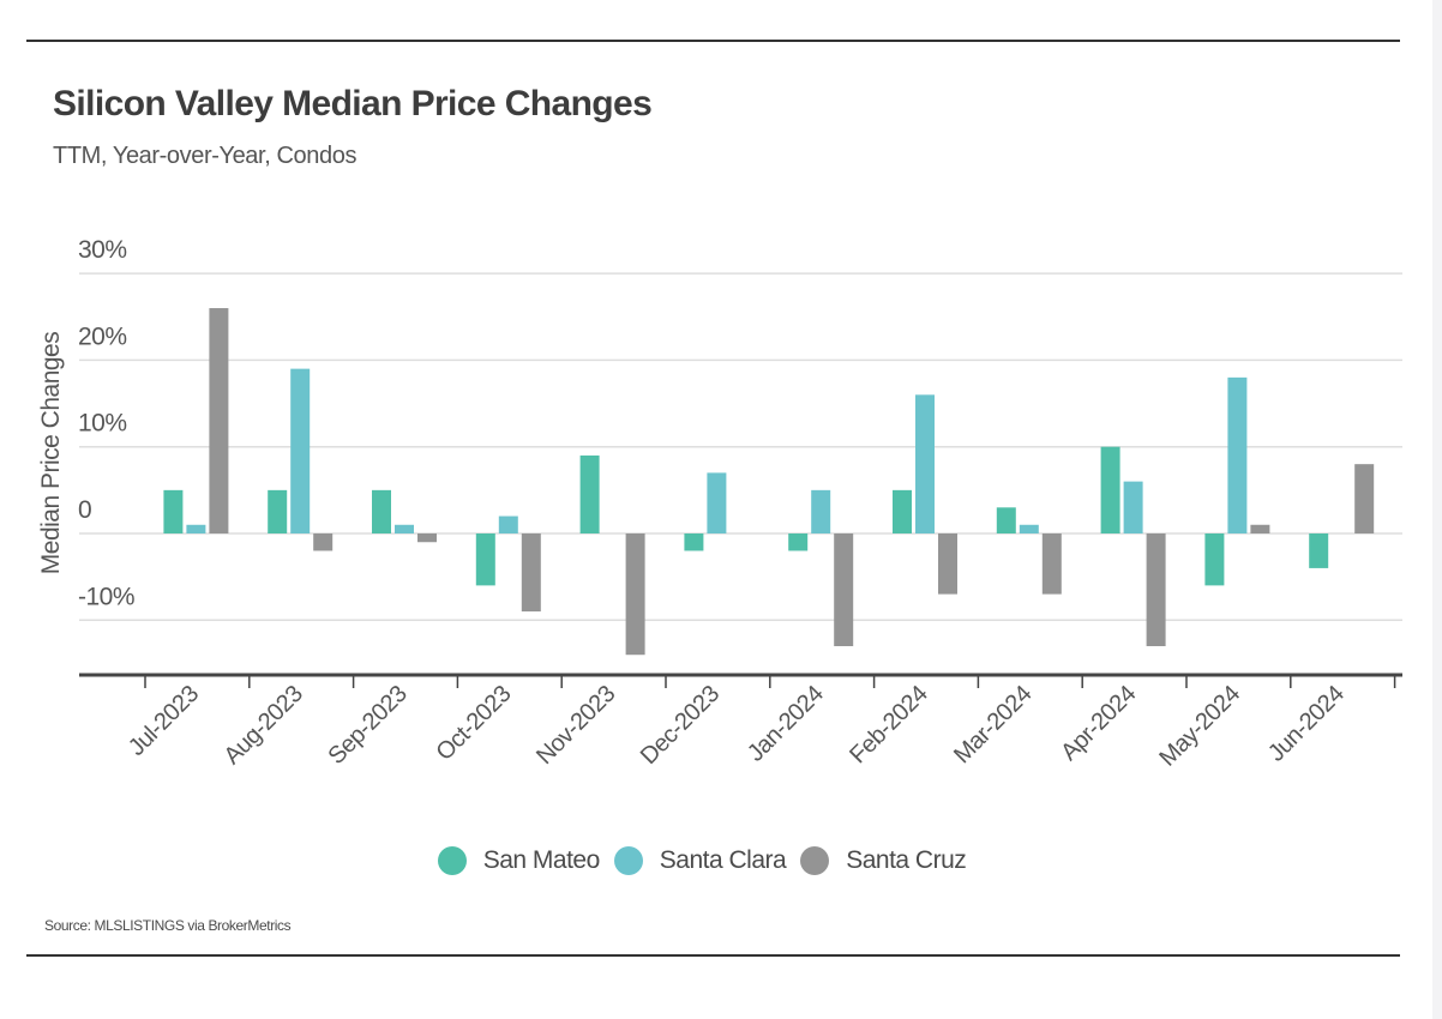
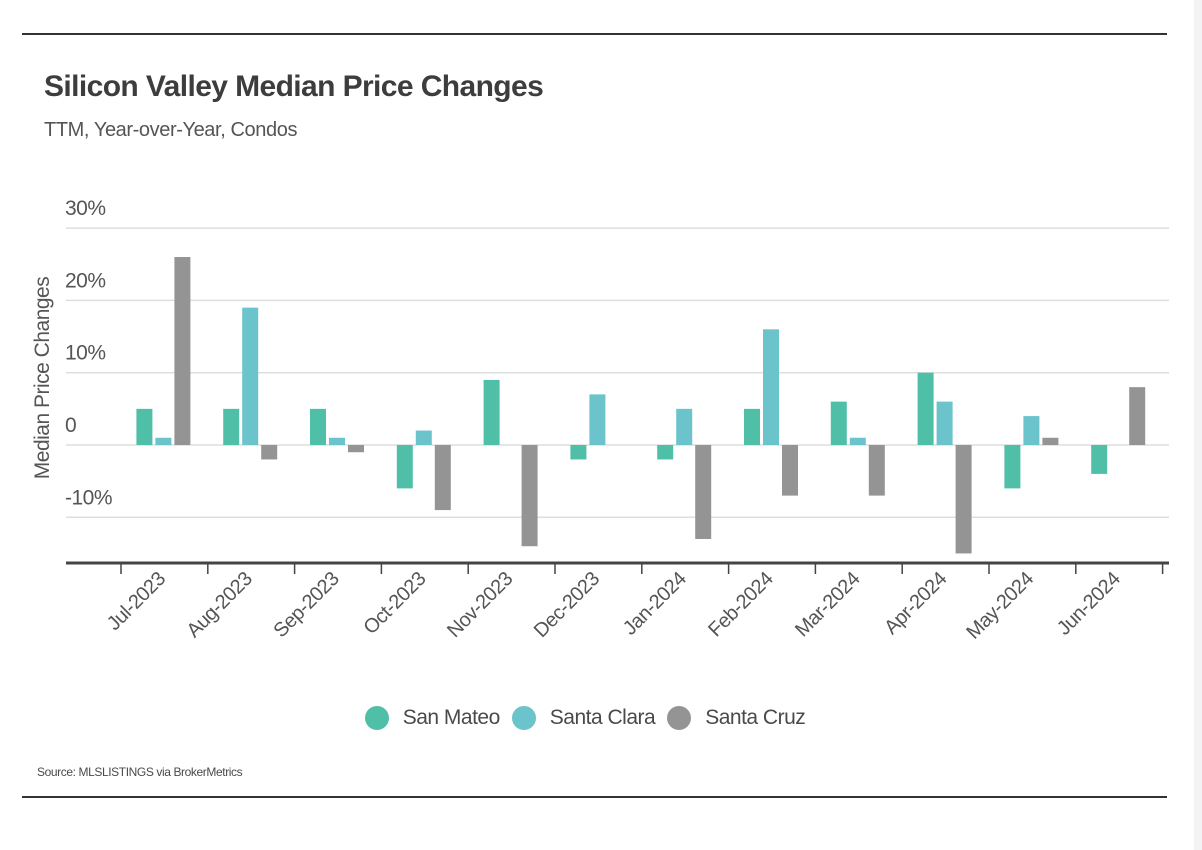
San Mateo/Mar-2024: 3% -> 6%
Santa Cruz/Apr-2024: -13% -> -15%
Santa Clara/May-2024: 18% -> 4%
